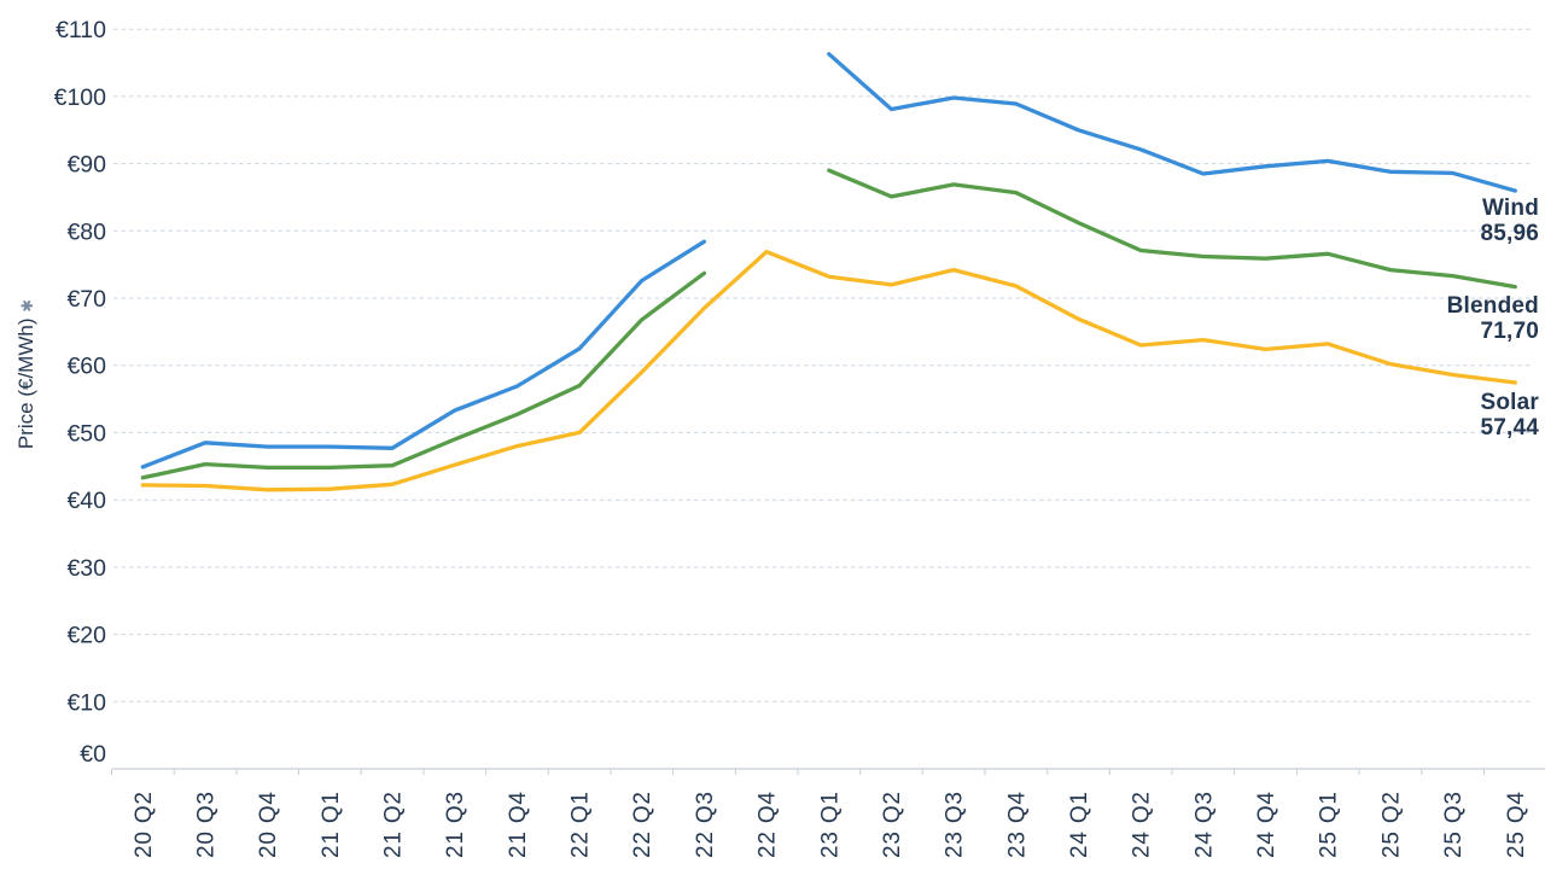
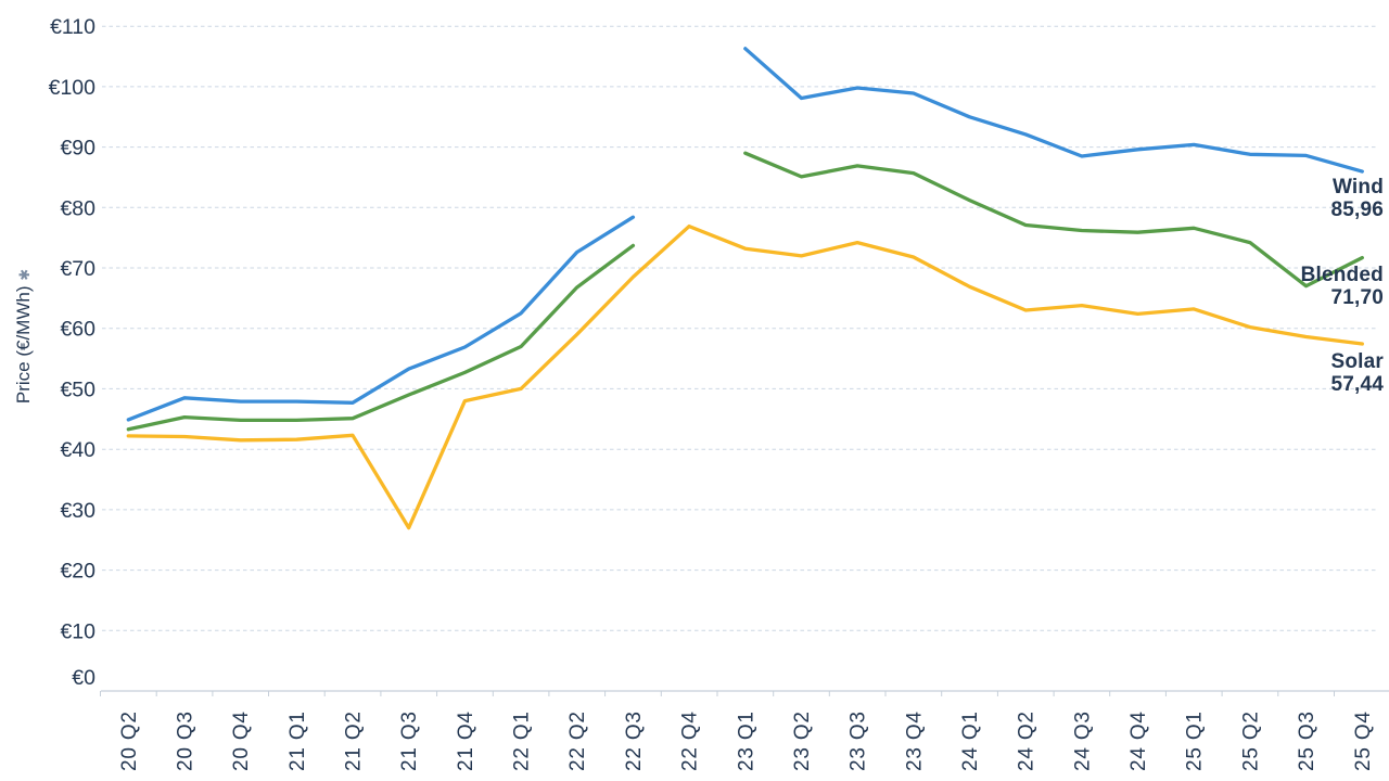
Solar/21 Q3: €45 -> €27
Blended/25 Q3: €73 -> €67
